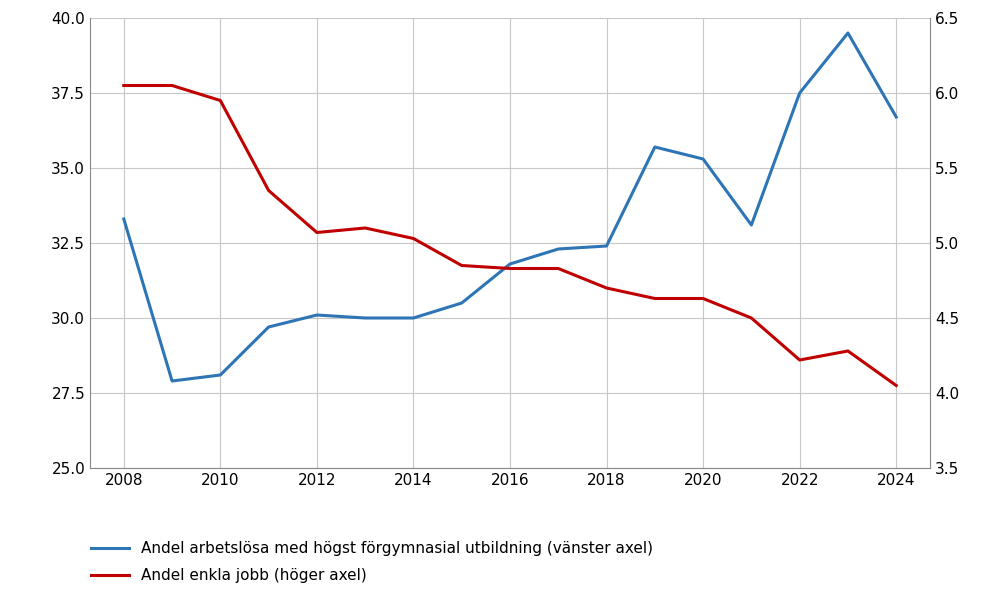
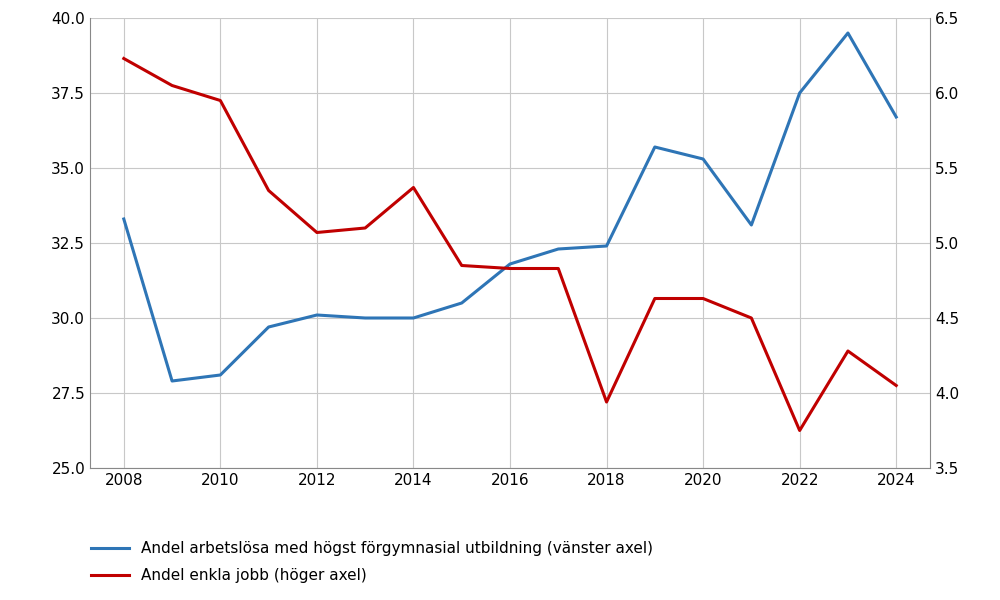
Andel enkla jobb (höger axel)/2008: 6.05 -> 6.23
Andel enkla jobb (höger axel)/2014: 5.03 -> 5.37
Andel enkla jobb (höger axel)/2018: 4.70 -> 3.94
Andel enkla jobb (höger axel)/2022: 4.22 -> 3.75
